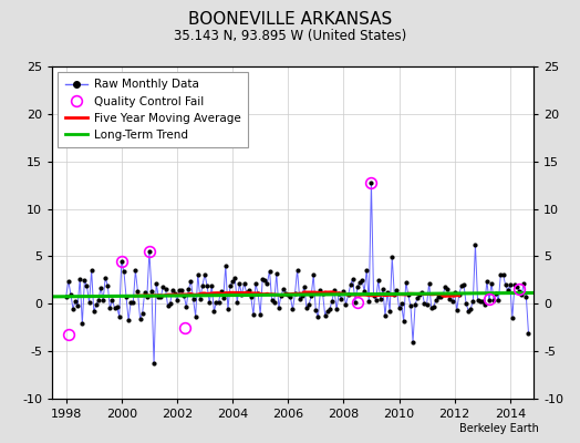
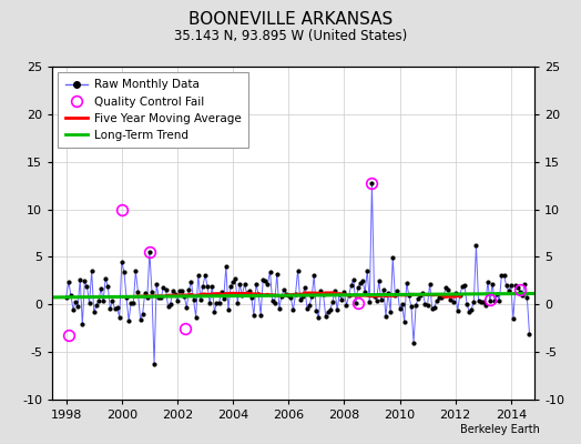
Quality Control Fail/2000: 4.5 -> 10.0
